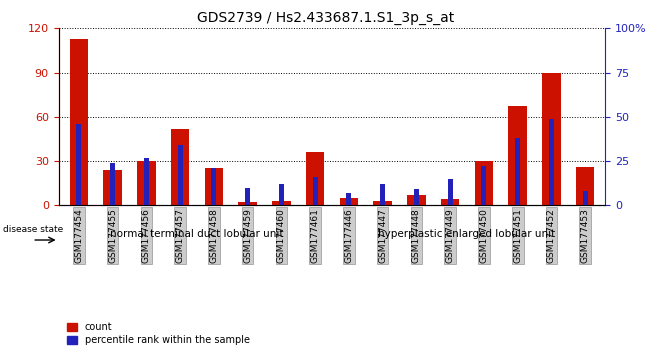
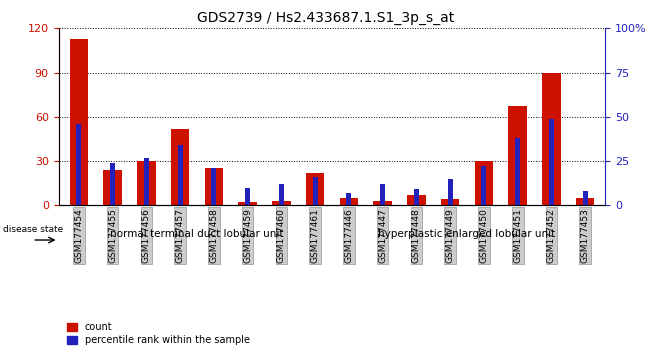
count/GSM177461: 36 -> 22
count/GSM177453: 26 -> 5
